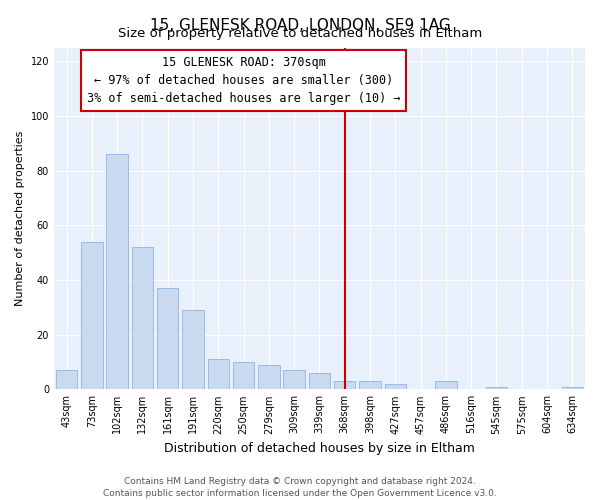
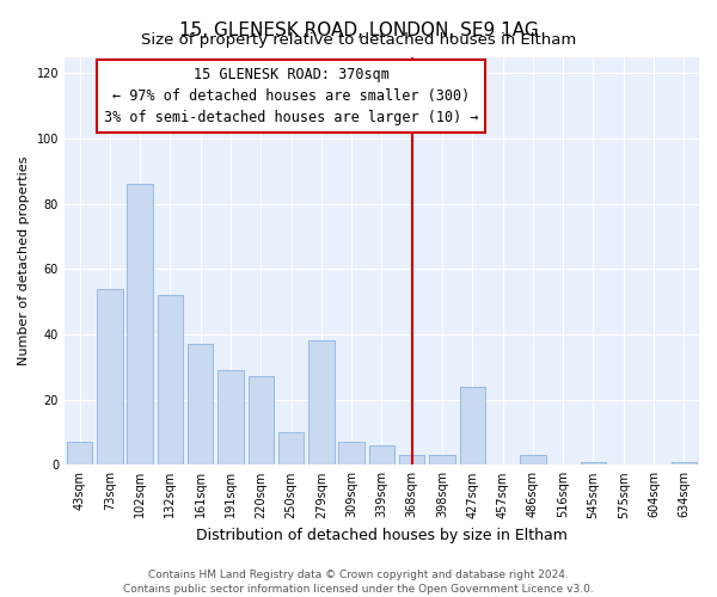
220sqm: 11 -> 27
279sqm: 9 -> 38
427sqm: 2 -> 24
